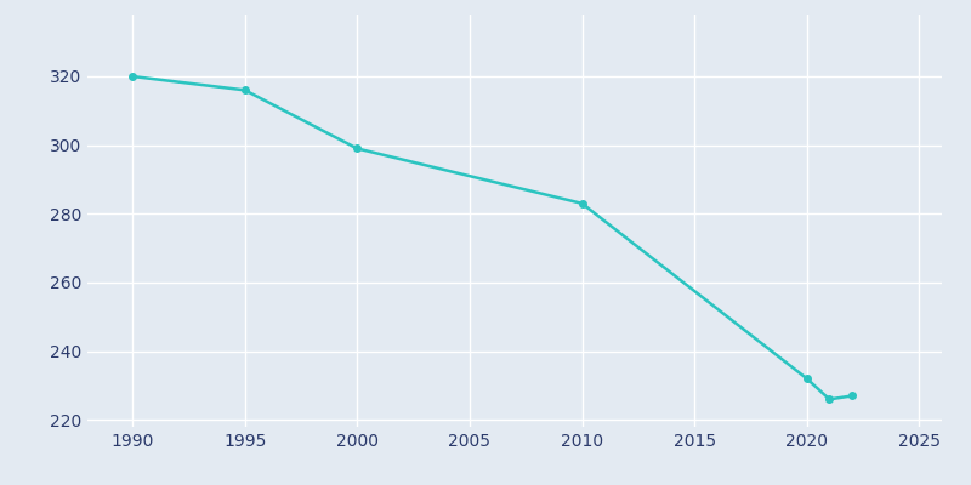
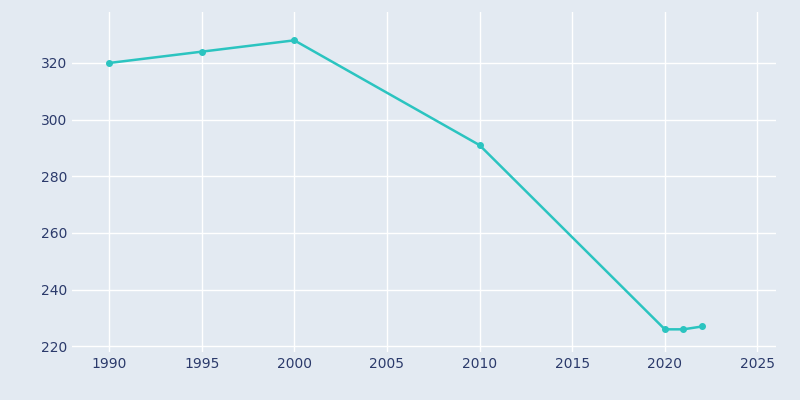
1995: 316 -> 324
2000: 299 -> 328
2010: 283 -> 291
2020: 232 -> 226
